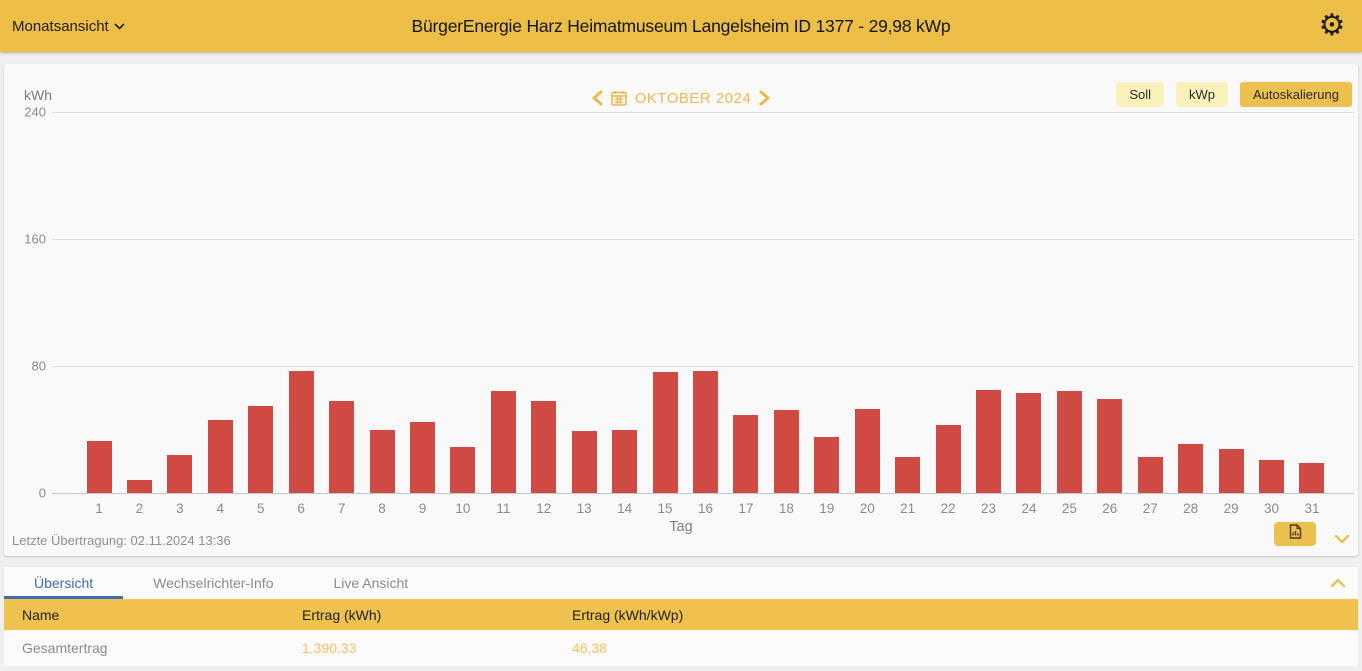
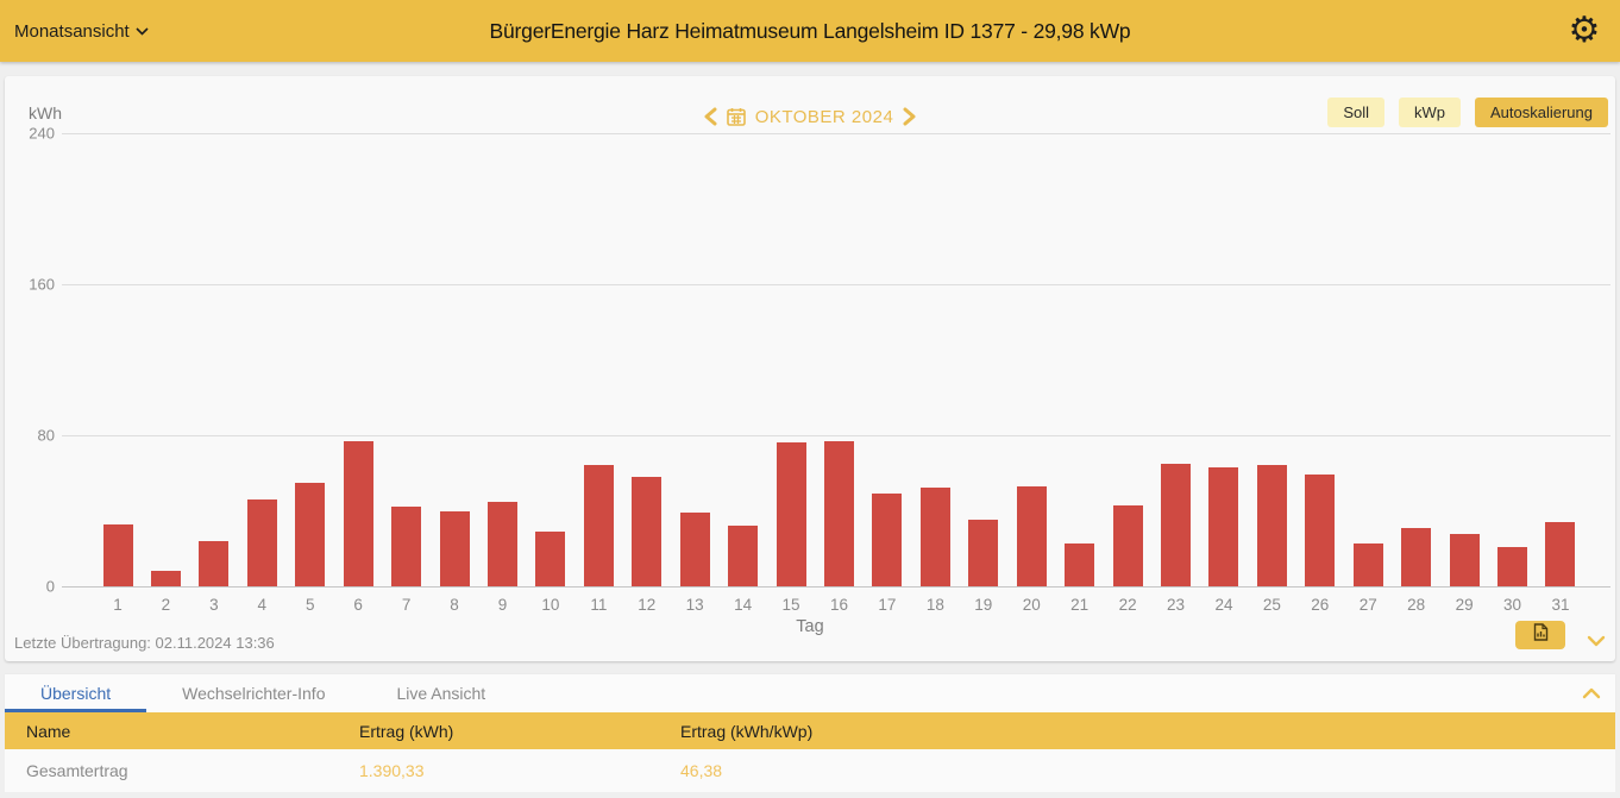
7: 58 -> 42
14: 40 -> 32
31: 19 -> 34
